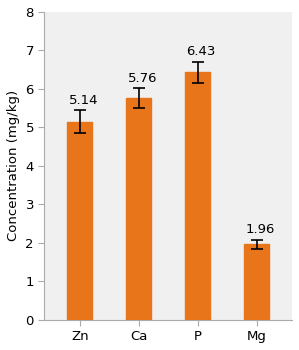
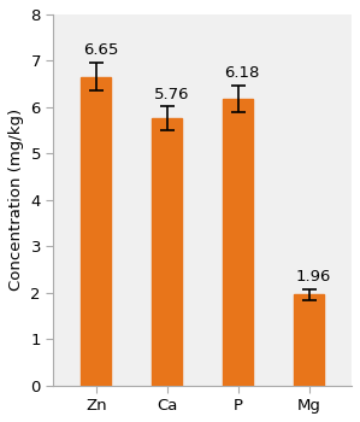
Zn: 5.14 -> 6.65
P: 6.43 -> 6.18
